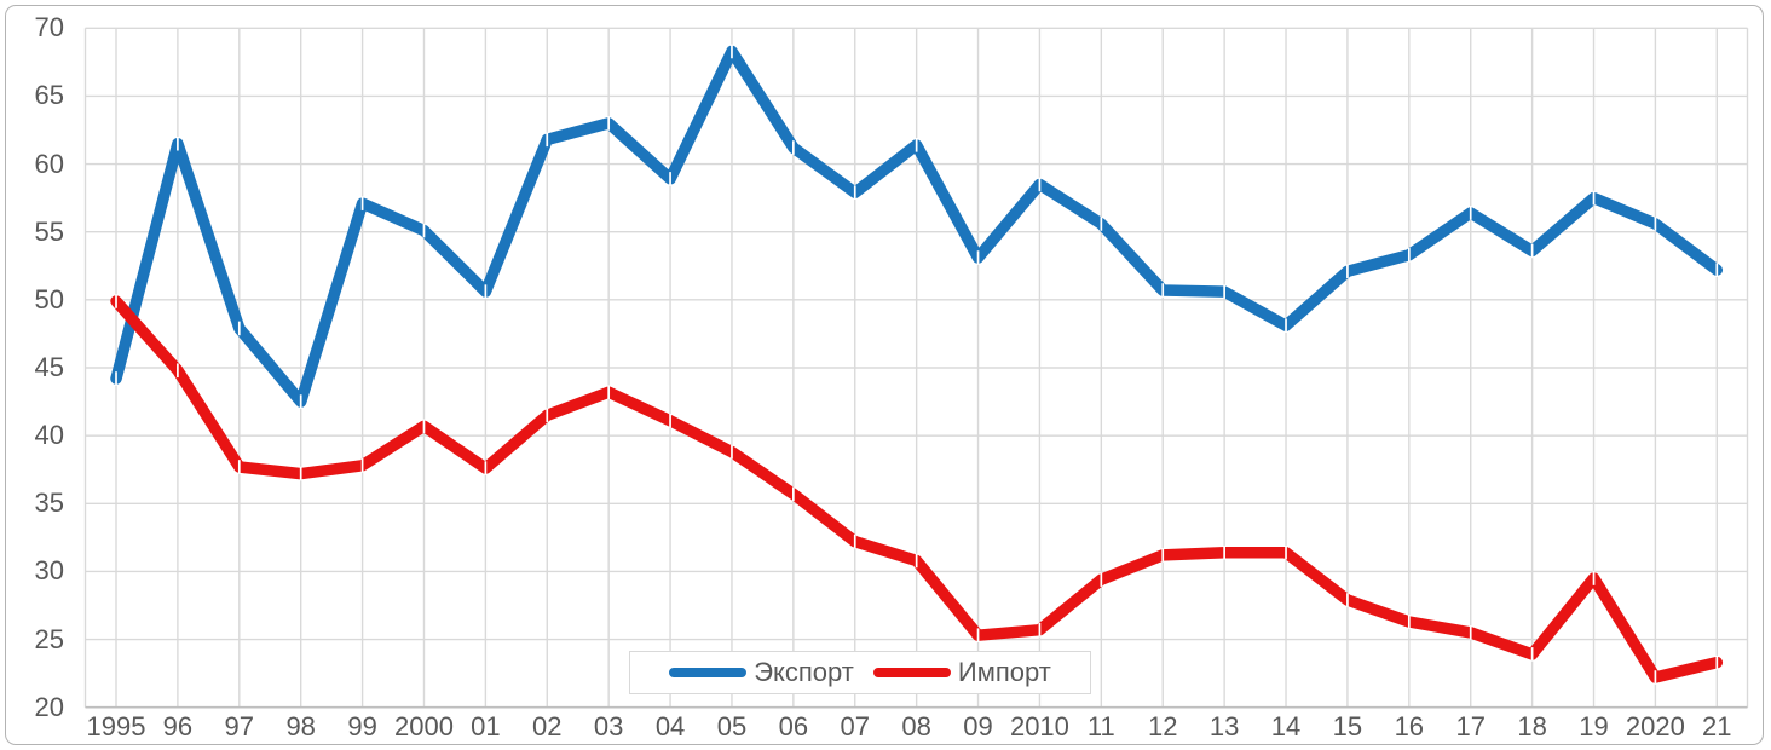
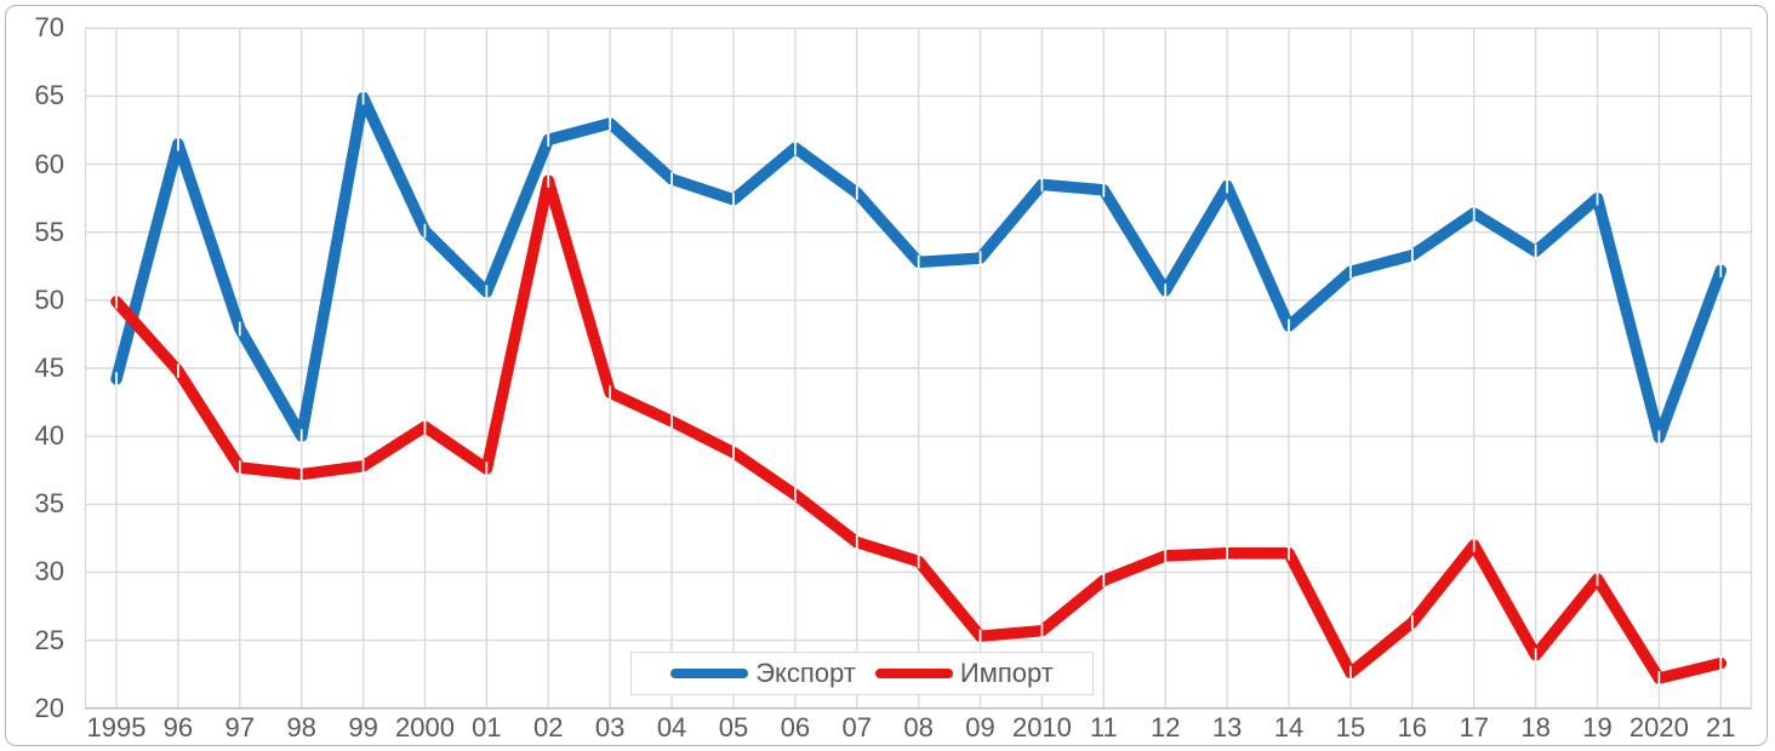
Экспорт/98: 42.5 -> 40.0
Экспорт/99: 57.1 -> 64.9
Импорт/02: 41.5 -> 58.8
Экспорт/05: 68.3 -> 57.4
Экспорт/08: 61.4 -> 52.8
Экспорт/11: 55.6 -> 58.1
Экспорт/13: 50.6 -> 58.4
Импорт/15: 27.9 -> 22.6
Импорт/17: 25.5 -> 32.0
Экспорт/2020: 55.6 -> 39.9
